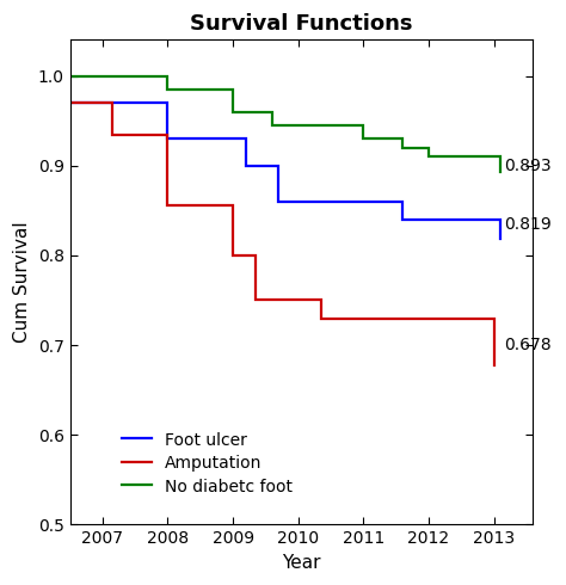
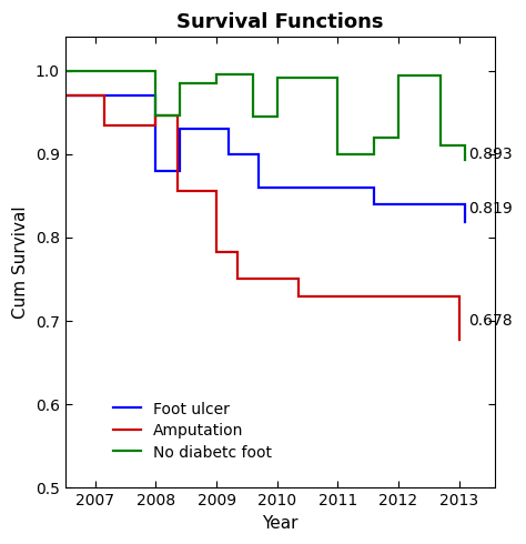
Foot ulcer/2008: 0.930 -> 0.880
Amputation/2008: 0.856 -> 0.946
No diabetc foot/2008: 0.985 -> 0.946
Amputation/2009: 0.800 -> 0.782
No diabetc foot/2009: 0.960 -> 0.996
No diabetc foot/2010: 0.945 -> 0.992
No diabetc foot/2011: 0.930 -> 0.900
No diabetc foot/2012: 0.910 -> 0.994
